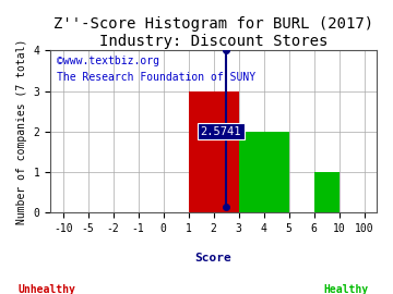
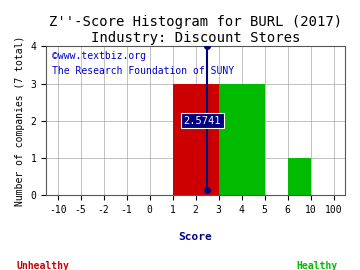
4: 2 -> 3
